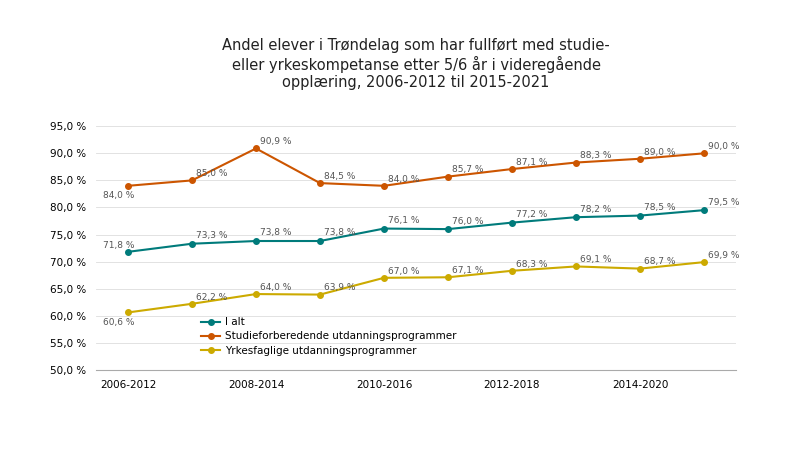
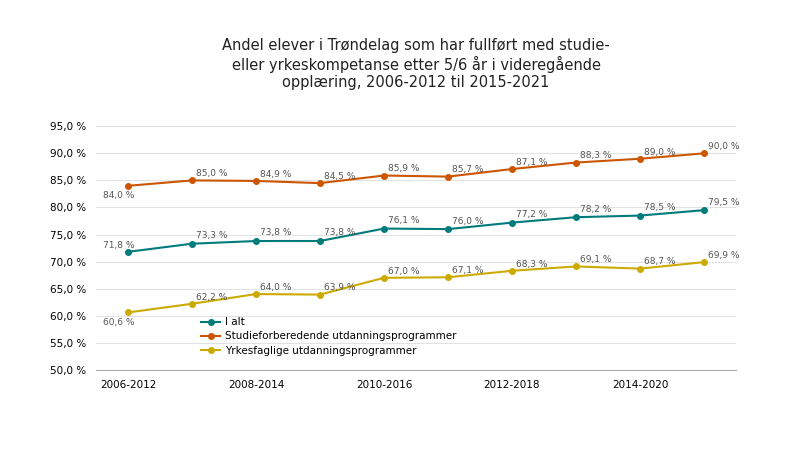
Studieforberedende utdanningsprogrammer/2008-2014: 90,9 -> 84,9
Studieforberedende utdanningsprogrammer/2010-2016: 84,0 -> 85,9
